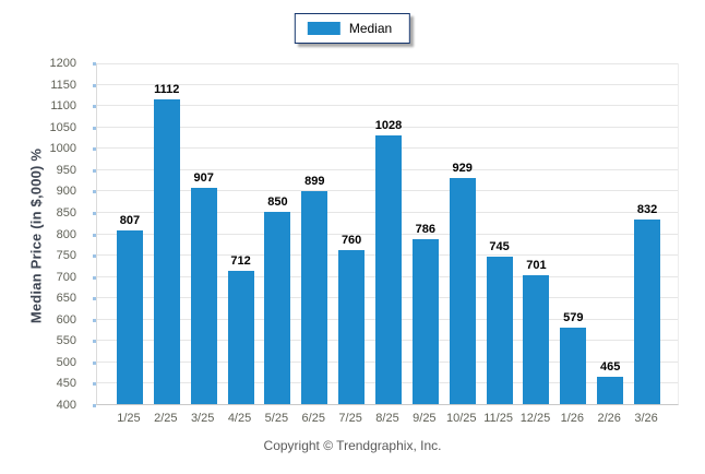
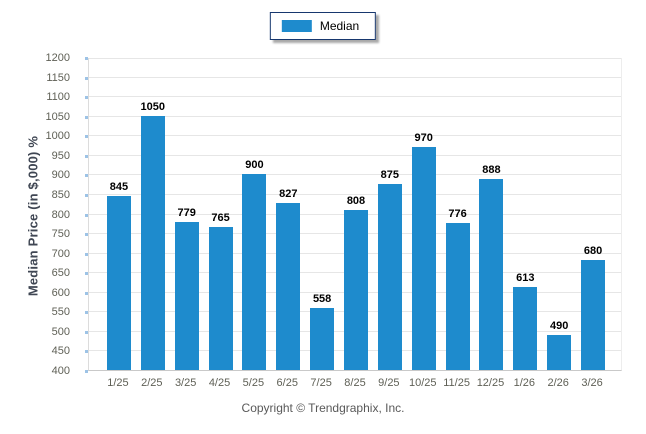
1/25: 807 -> 845
2/25: 1112 -> 1050
3/25: 907 -> 779
4/25: 712 -> 765
5/25: 850 -> 900
6/25: 899 -> 827
7/25: 760 -> 558
8/25: 1028 -> 808
9/25: 786 -> 875
10/25: 929 -> 970
11/25: 745 -> 776
12/25: 701 -> 888
1/26: 579 -> 613
2/26: 465 -> 490
3/26: 832 -> 680
